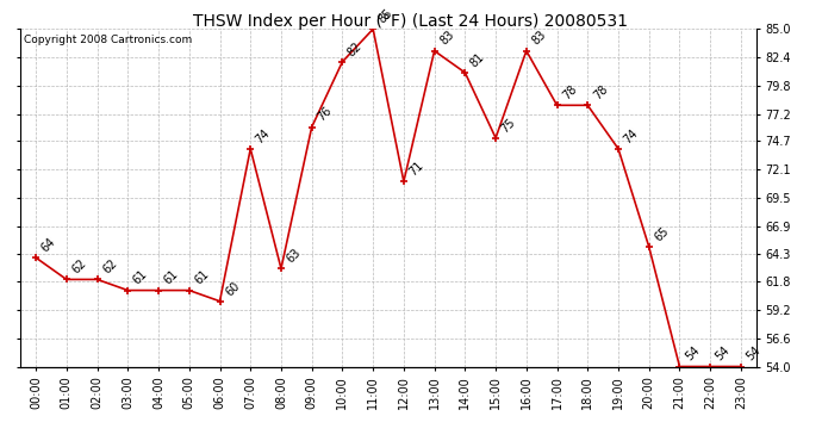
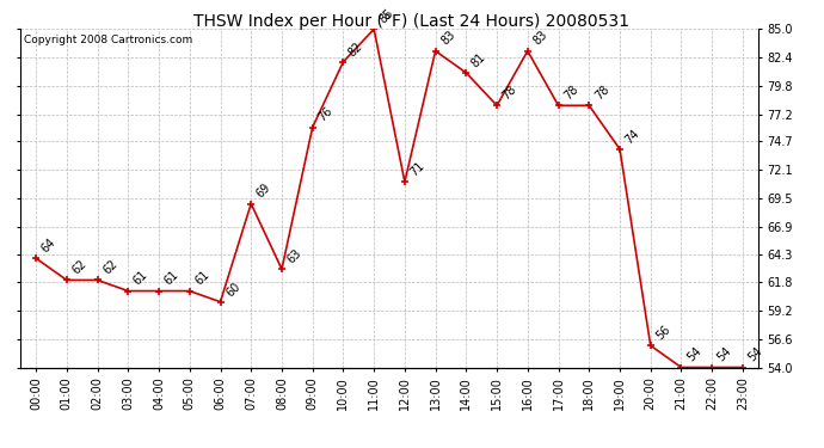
07:00: 74 -> 69
15:00: 75 -> 78
20:00: 65 -> 56
